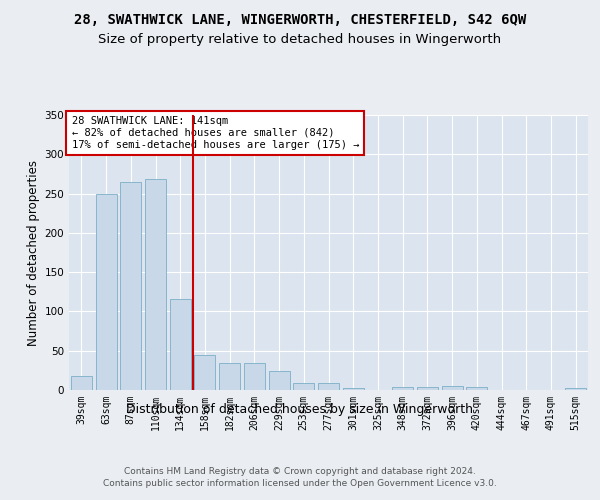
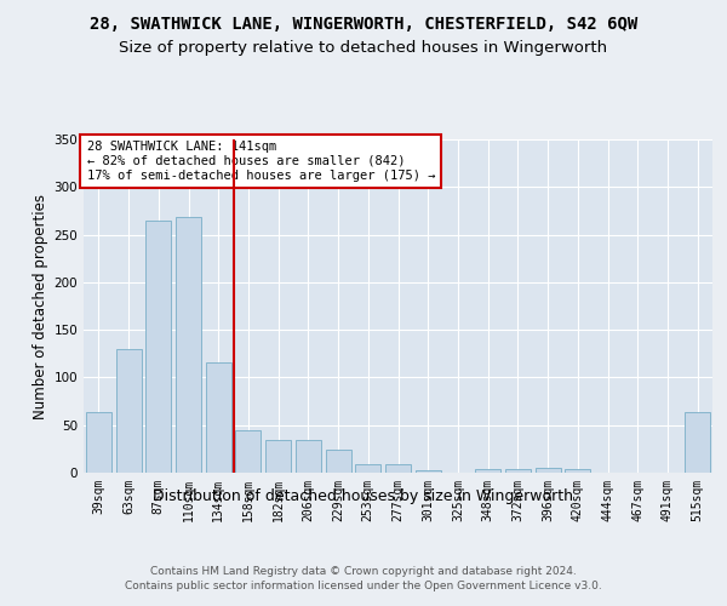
39sqm: 18 -> 64
63sqm: 249 -> 130
515sqm: 3 -> 64
